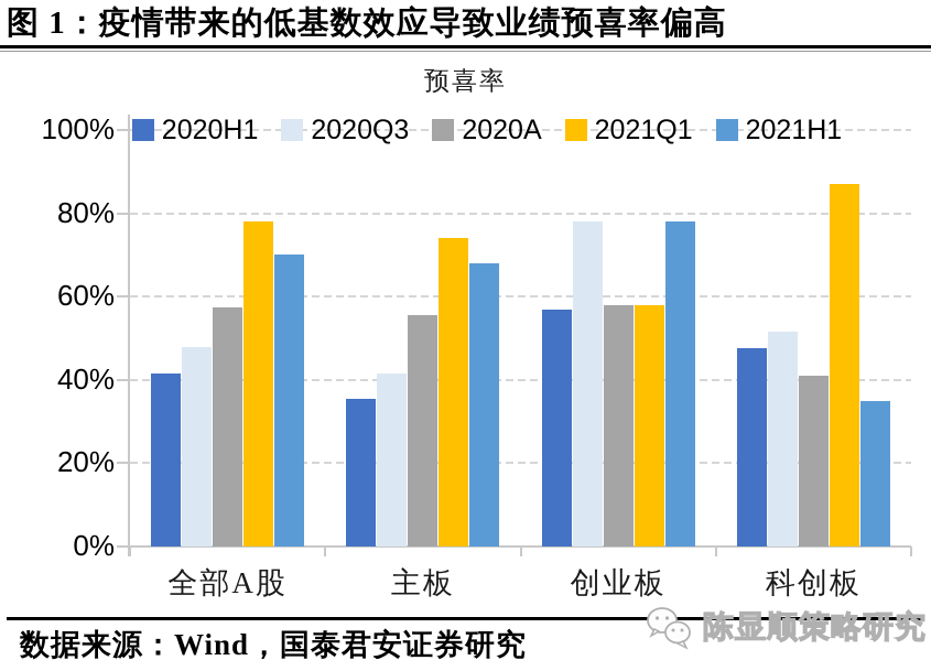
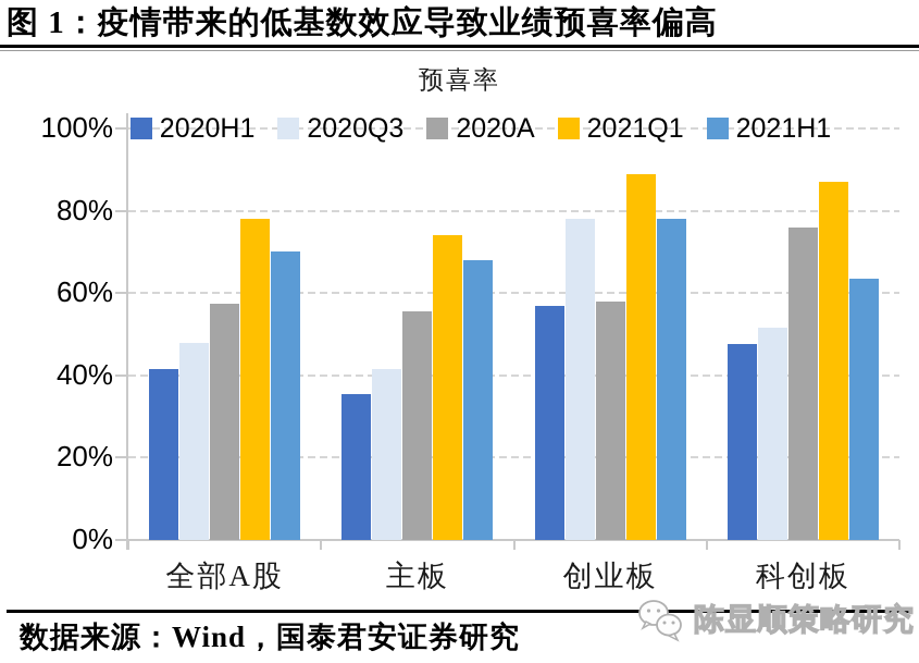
2021Q1/创业板: 58% -> 89%
2020A/科创板: 41% -> 76%
2021H1/科创板: 35% -> 64%
